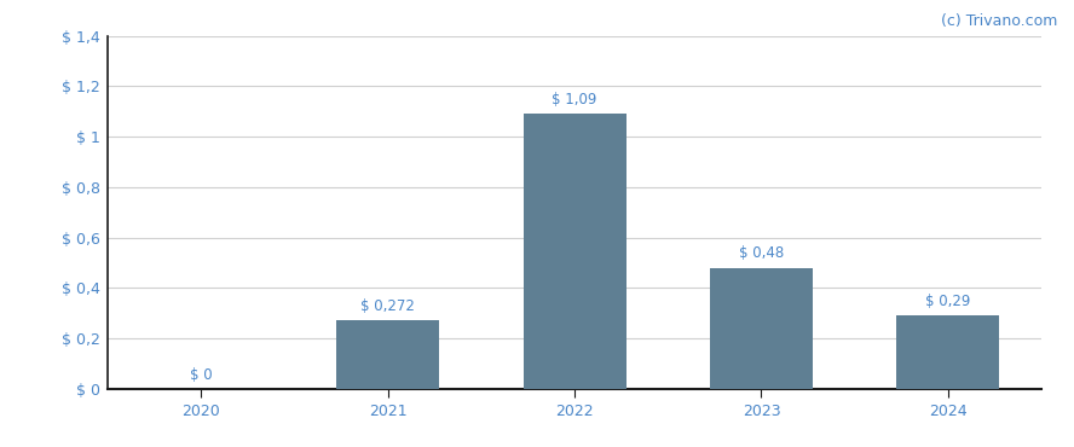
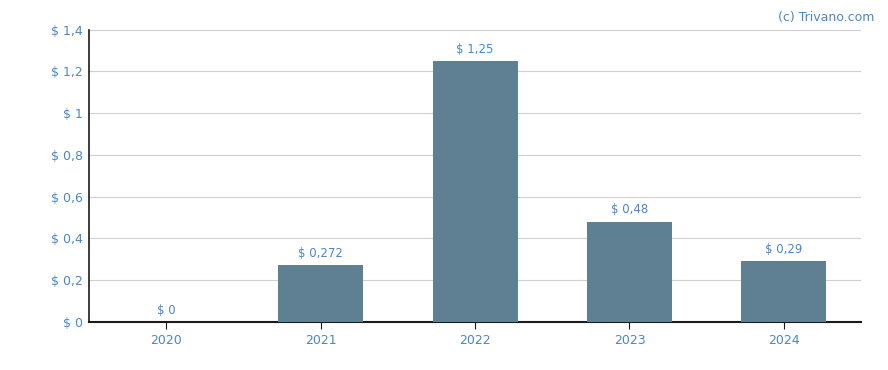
2022: 1,09 -> 1,25
